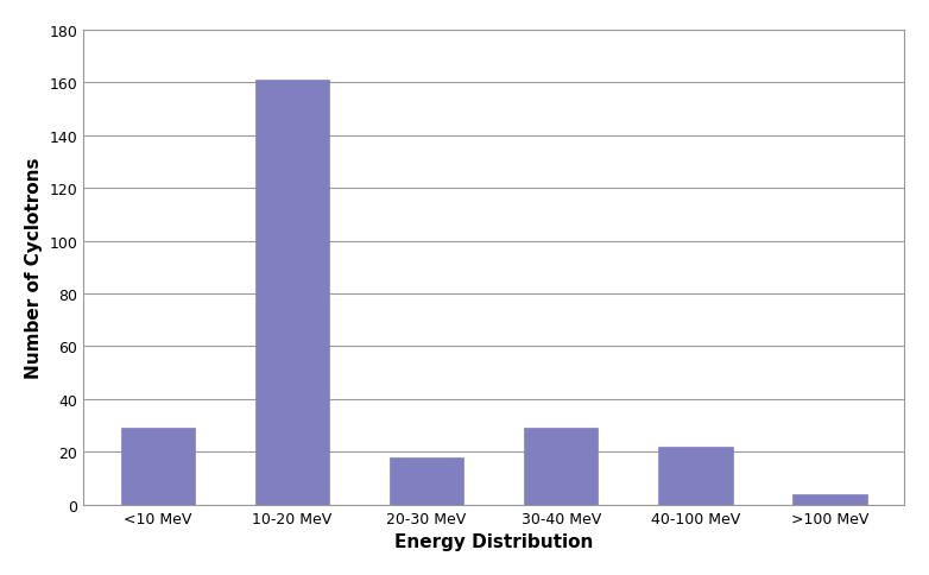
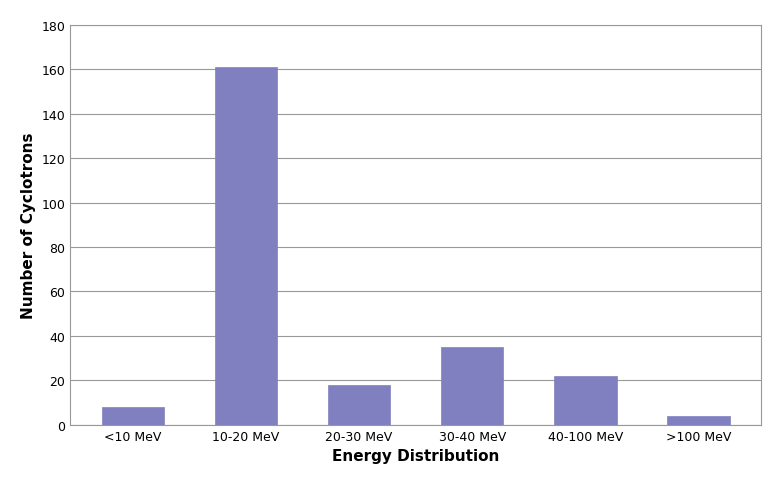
<10 MeV: 29 -> 8
30-40 MeV: 29 -> 35
